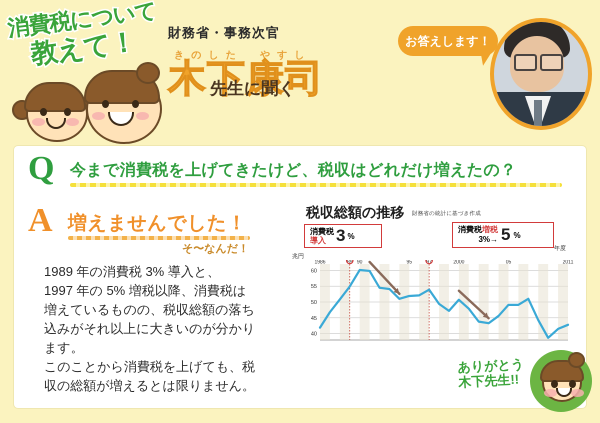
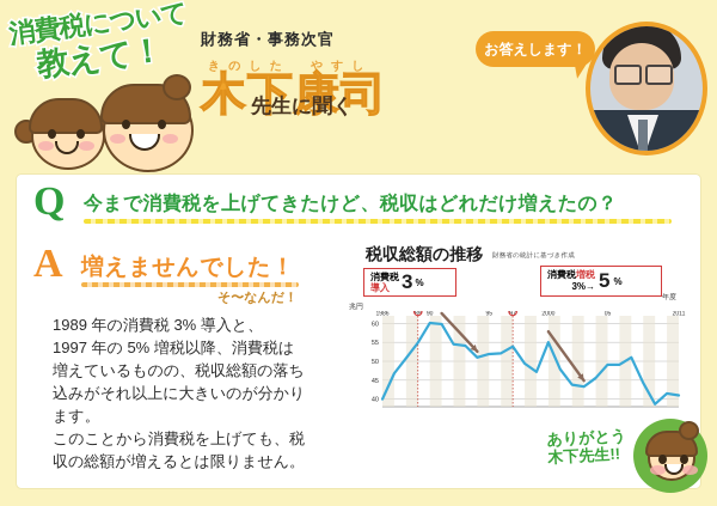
1986: 42 -> 40
2000: 51 -> 55
2011: 43 -> 41
